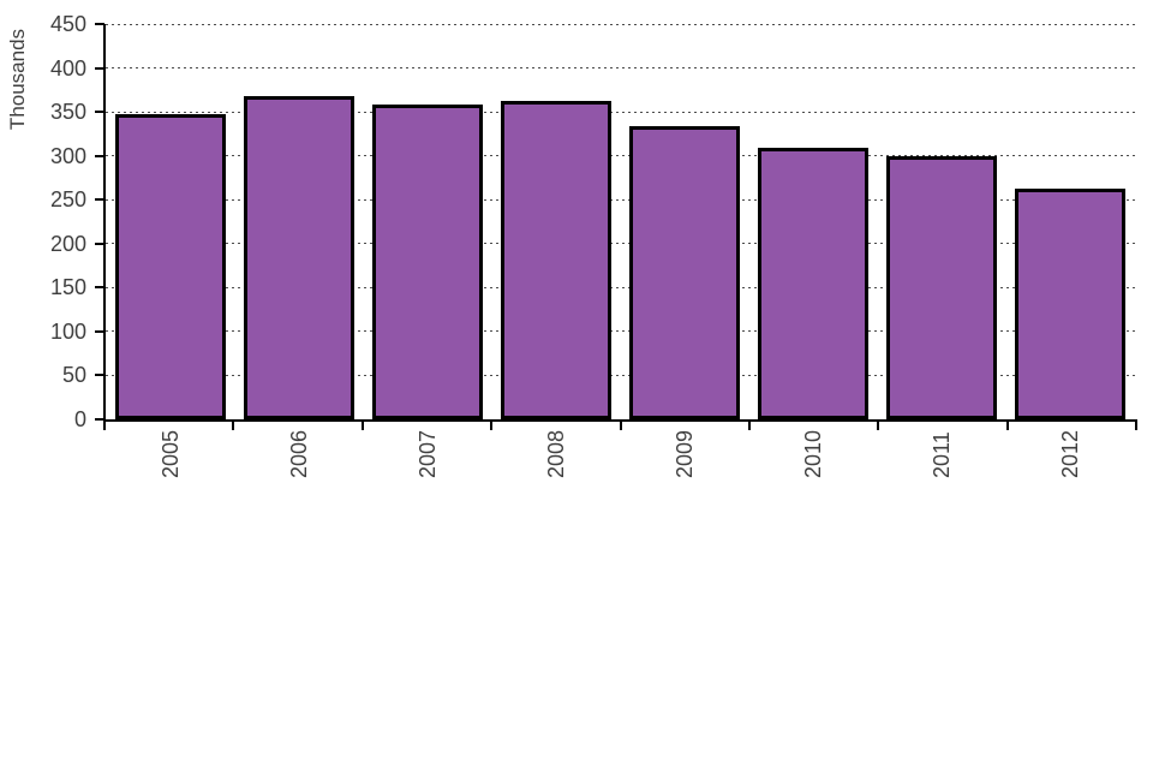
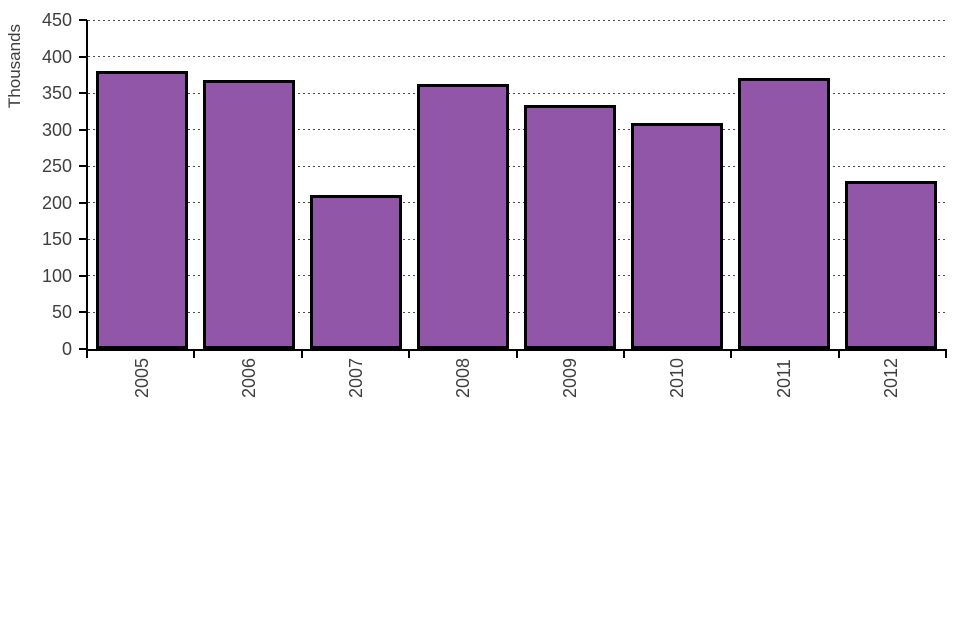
2005: 350 -> 380
2007: 360 -> 210
2011: 300 -> 370
2012: 260 -> 230
